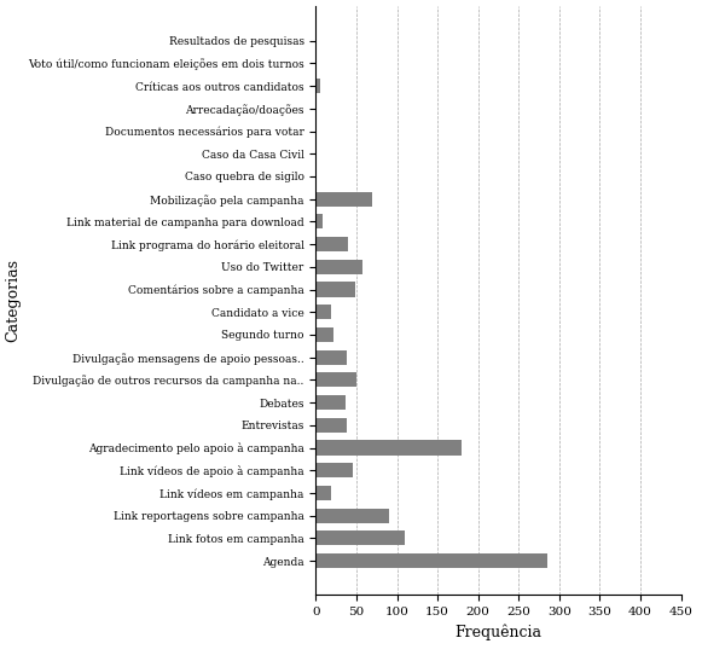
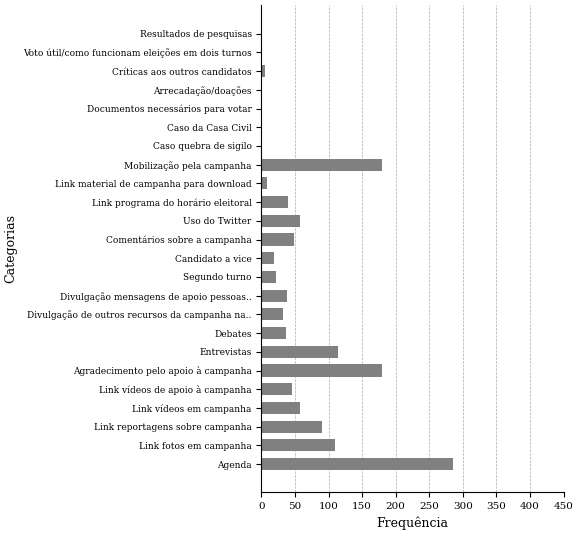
Mobilização pela campanha: 70 -> 180
Divulgação de outros recursos da campanha na..: 50 -> 32
Entrevistas: 38 -> 114
Link vídeos em campanha: 18 -> 58
